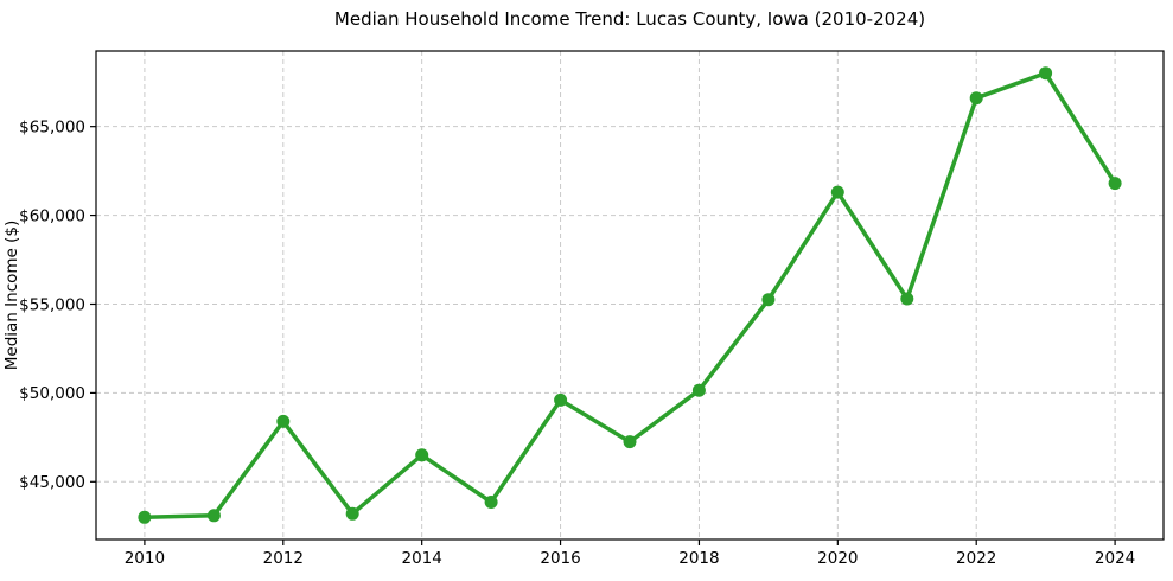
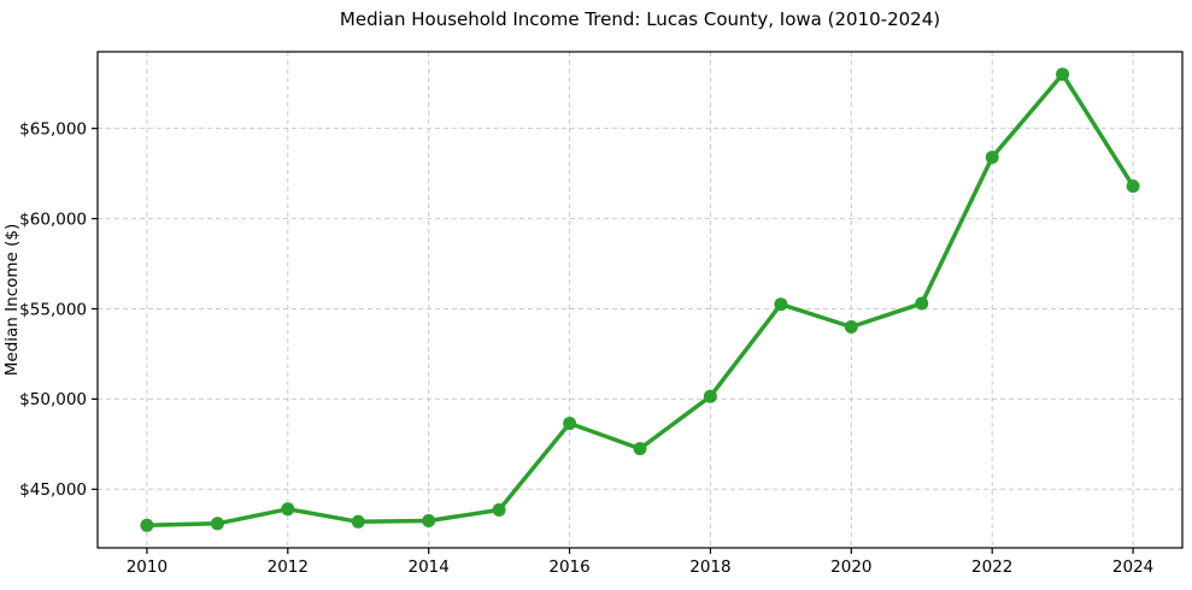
2012: $48400 -> $43900
2014: $46500 -> $43200
2016: $49600 -> $48600
2020: $61300 -> $54000
2022: $66600 -> $63400
